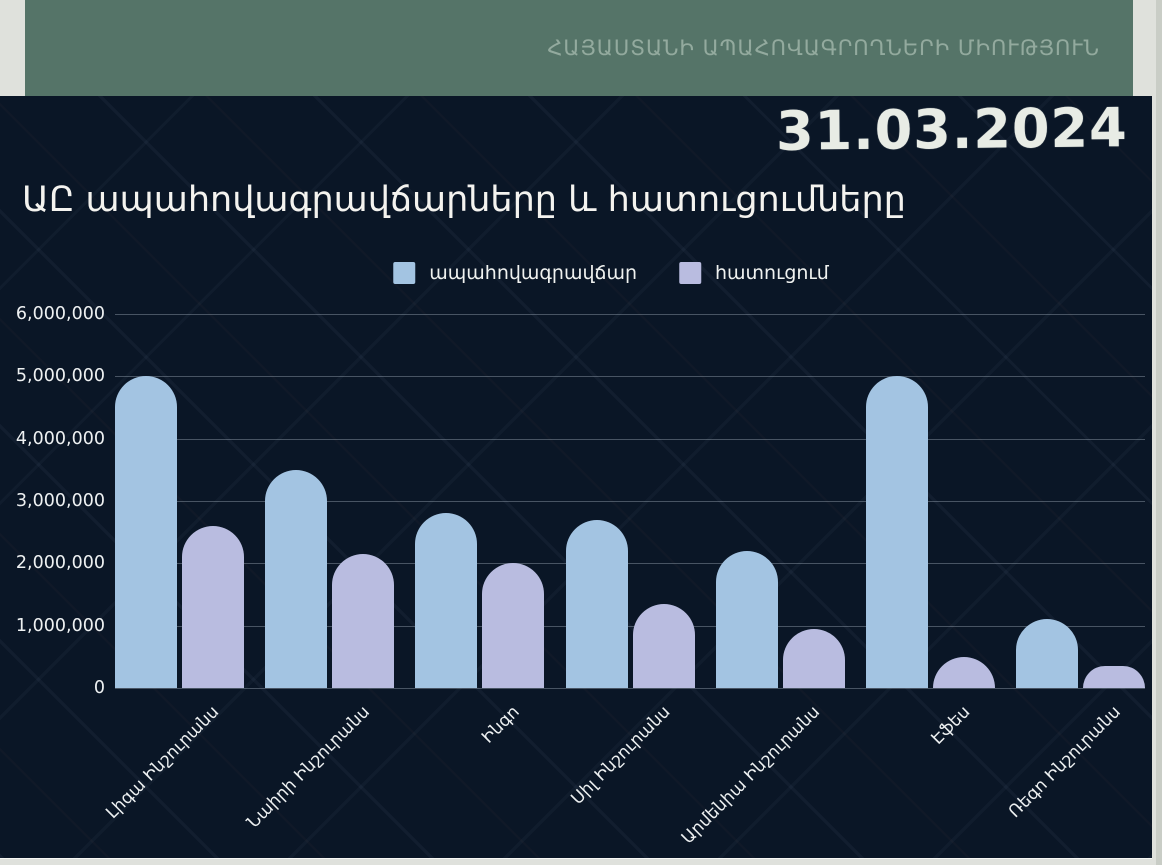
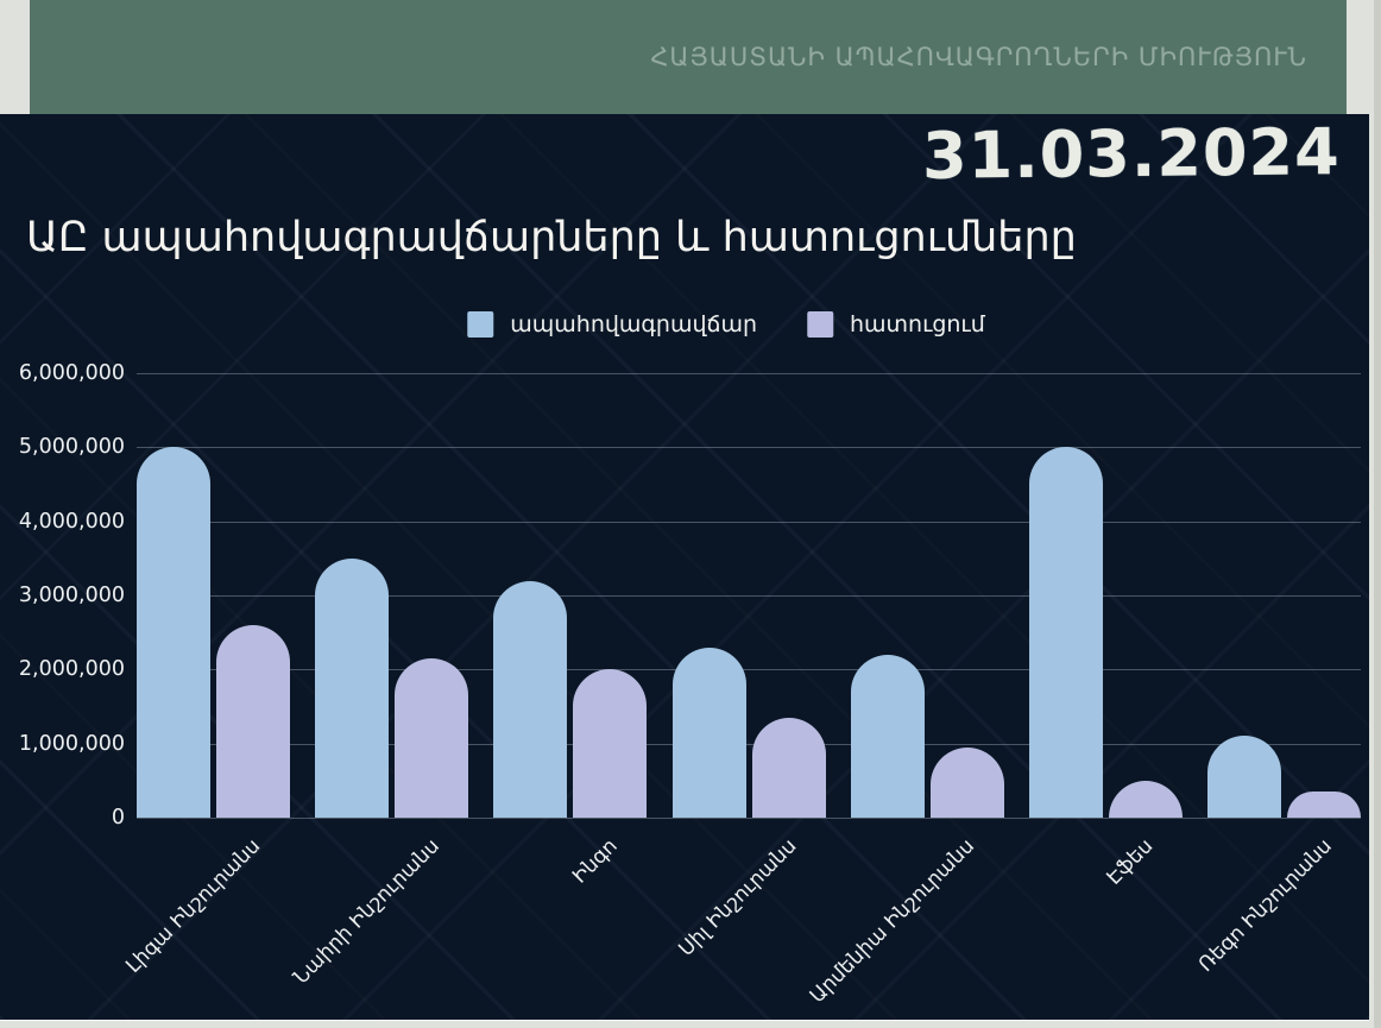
ապահովագրավճար/Ինգո: 2800000 -> 3200000
ապահովագրավճար/Սիլ Ինշուրանս: 2700000 -> 2300000
